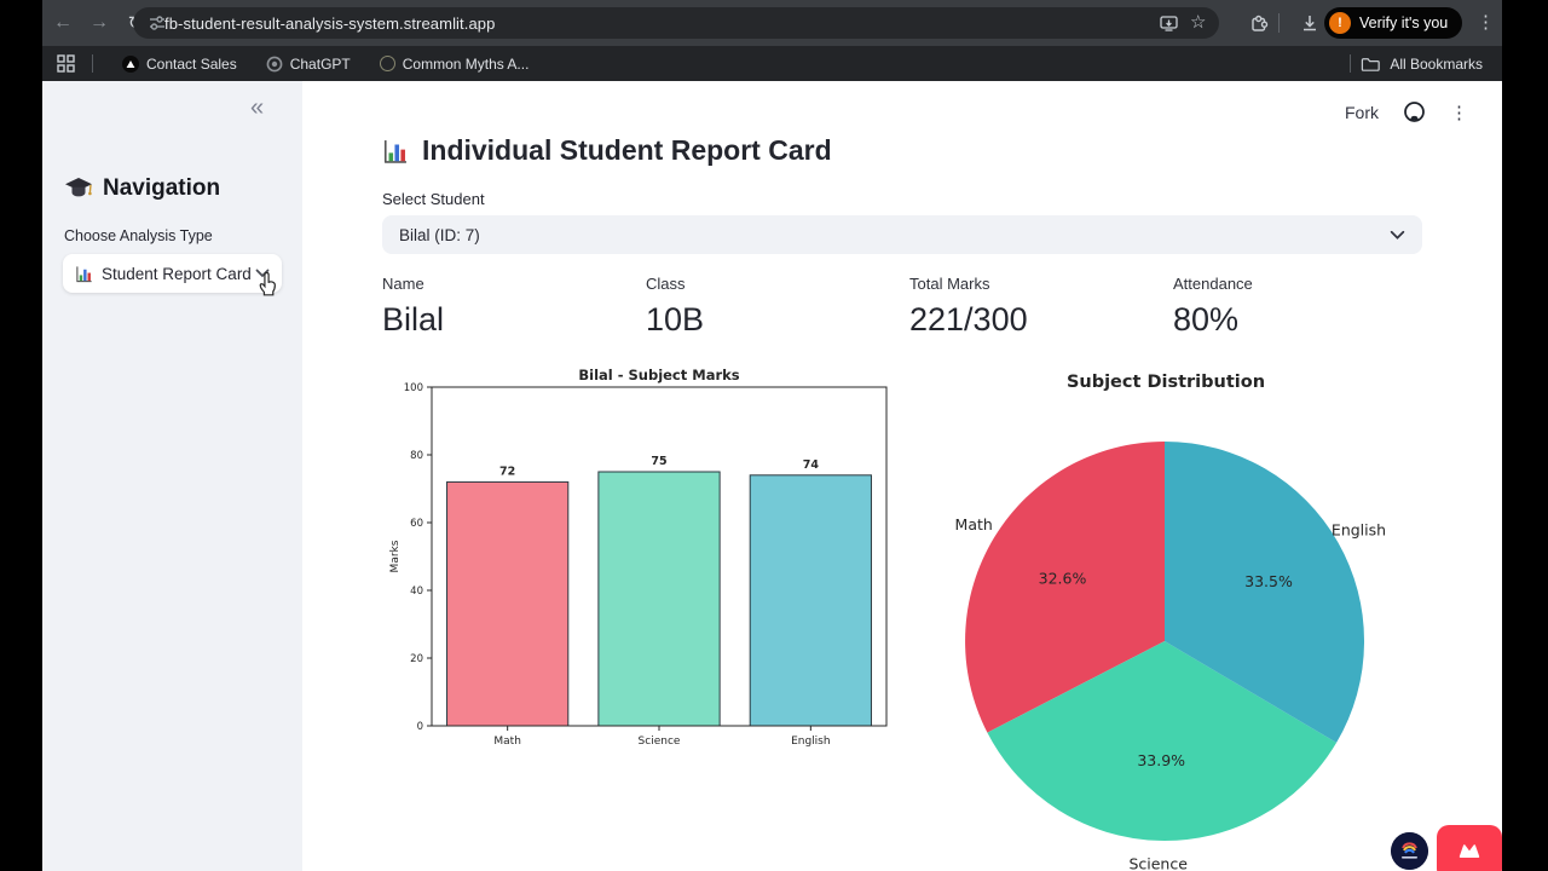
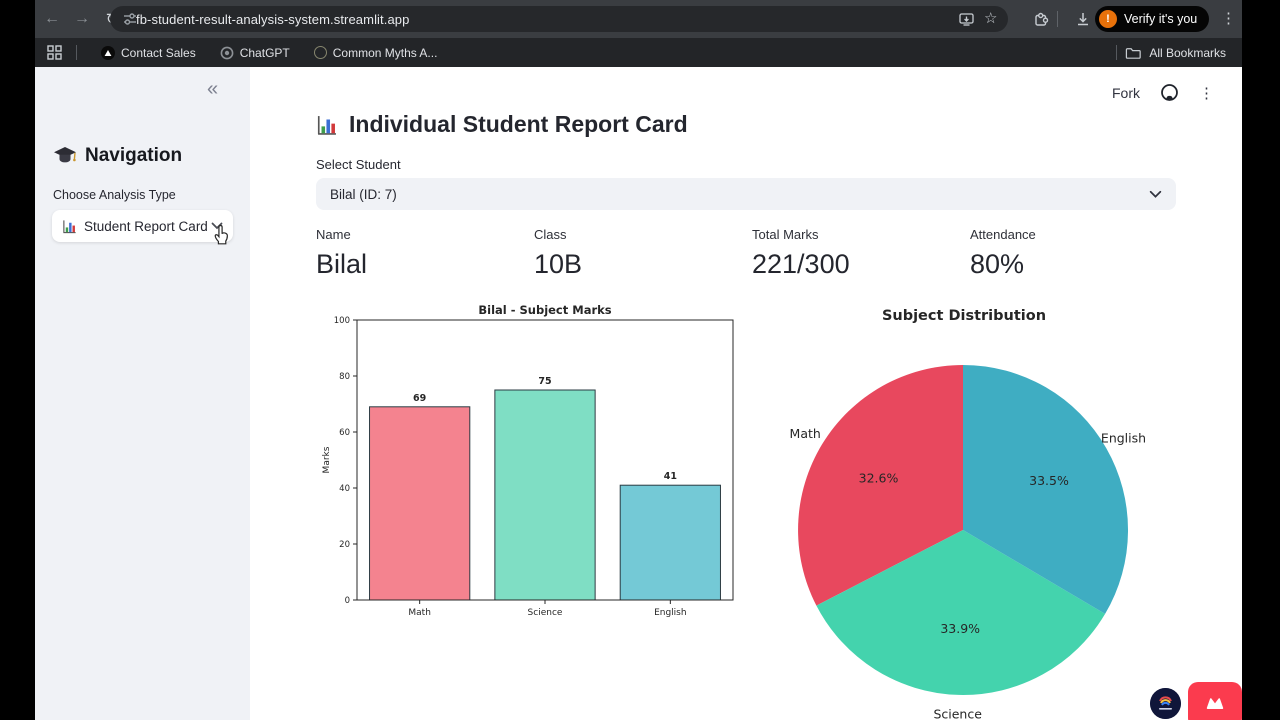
Bilal - Subject Marks/Math: 72 -> 69
Bilal - Subject Marks/English: 74 -> 41
